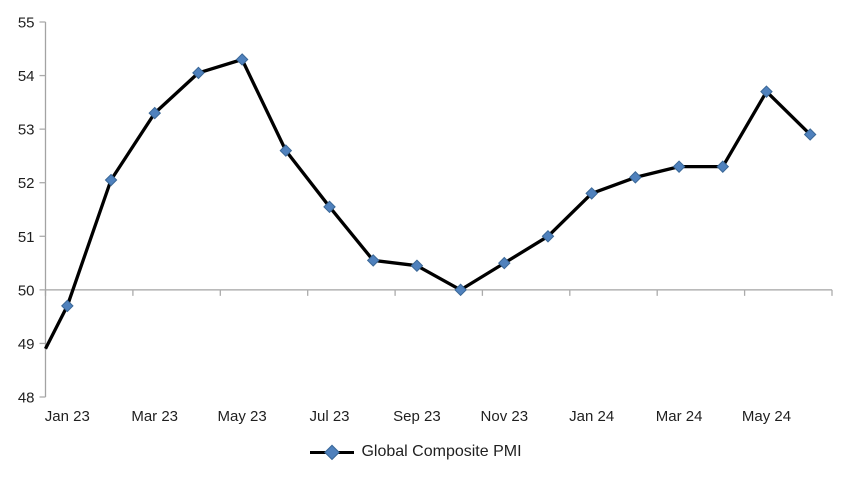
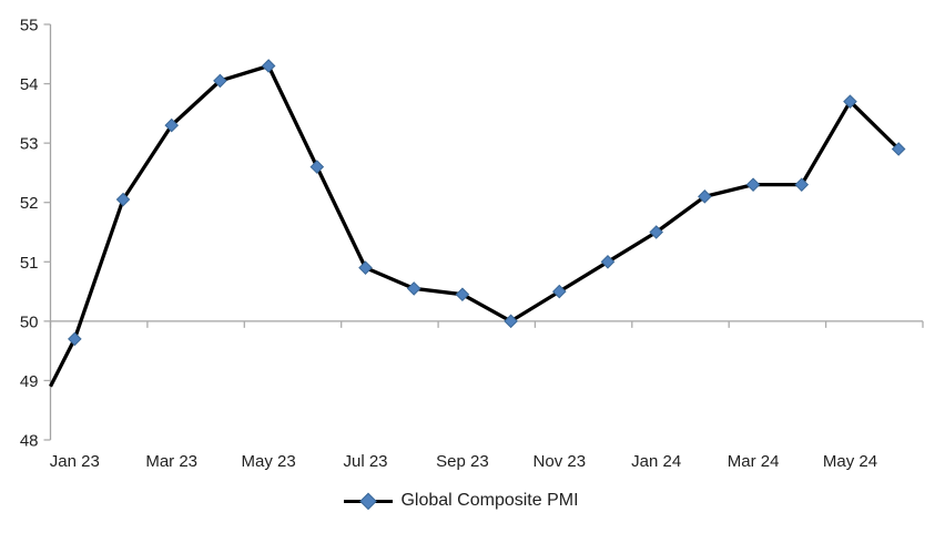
Jul 23: 51.5 -> 50.9
Jan 24: 51.8 -> 51.5
